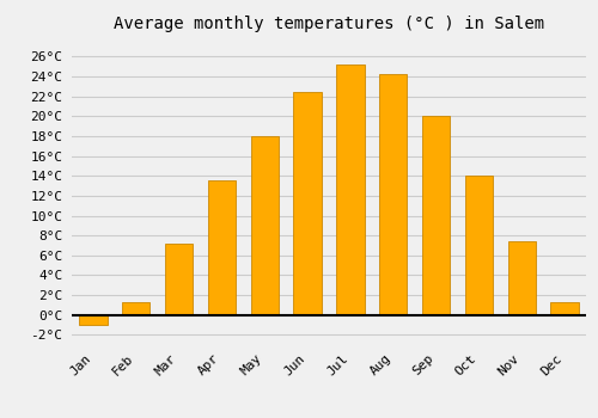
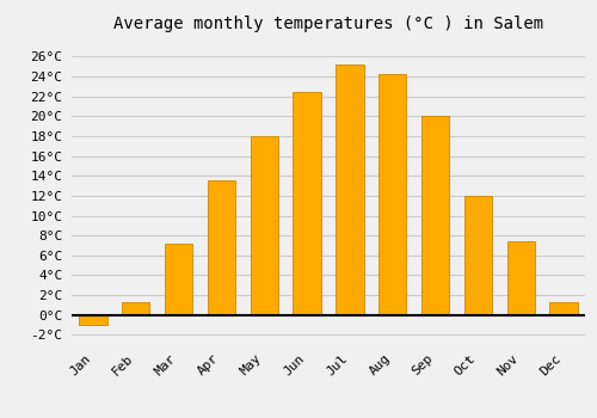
Oct: 14.0°C -> 12.0°C
